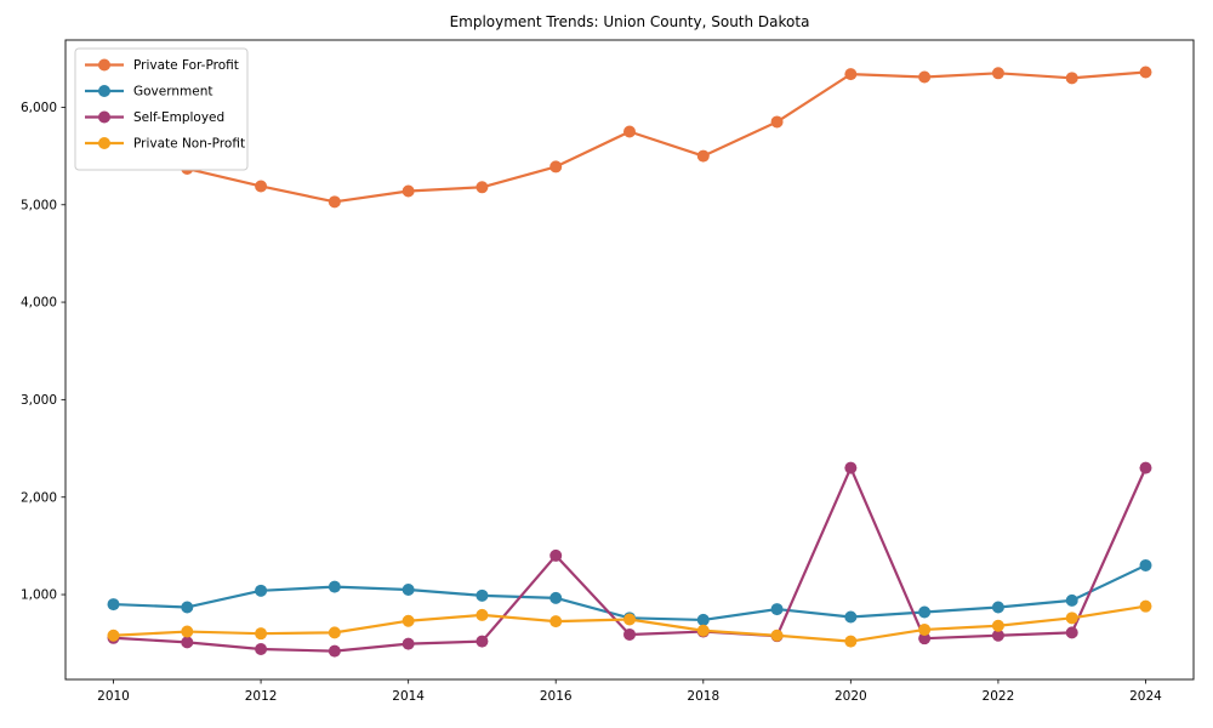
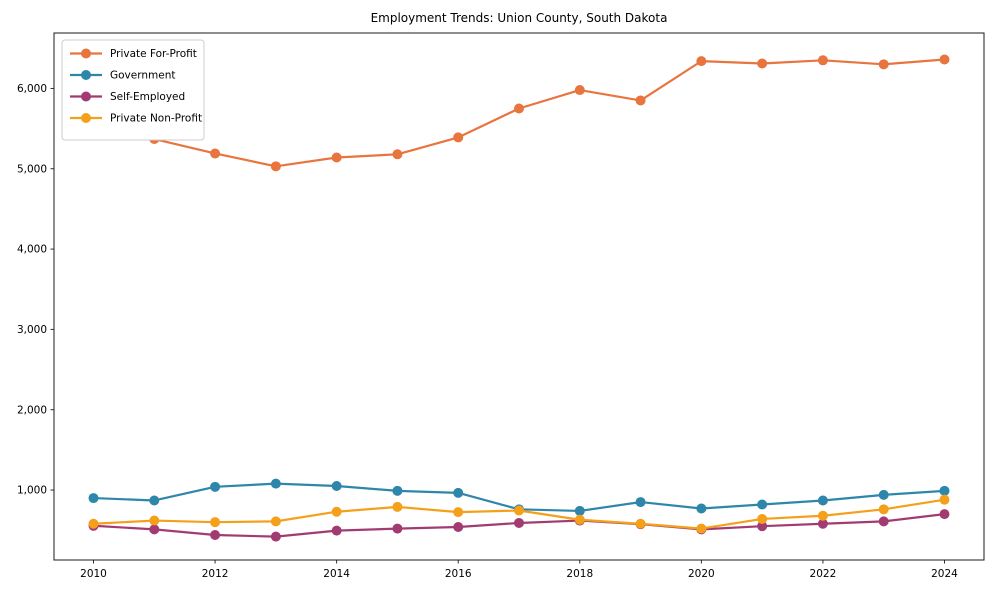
Self-Employed/2016: 1400 -> 500
Private For-Profit/2018: 5500 -> 6000
Self-Employed/2020: 2300 -> 500
Government/2024: 1300 -> 1000
Self-Employed/2024: 2300 -> 700
